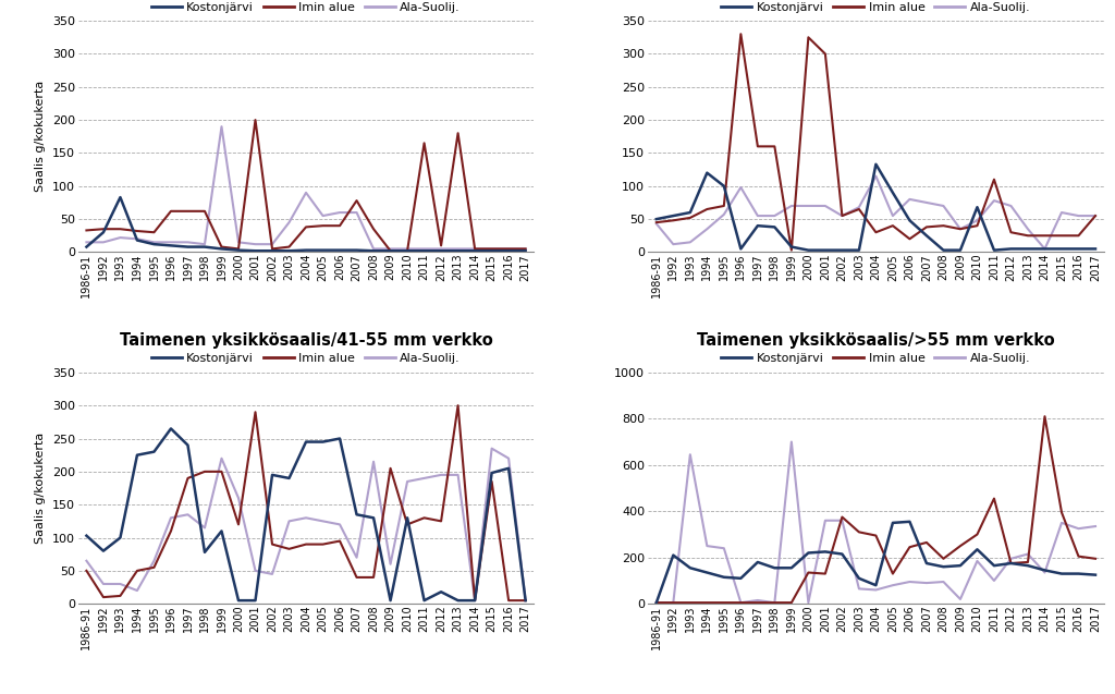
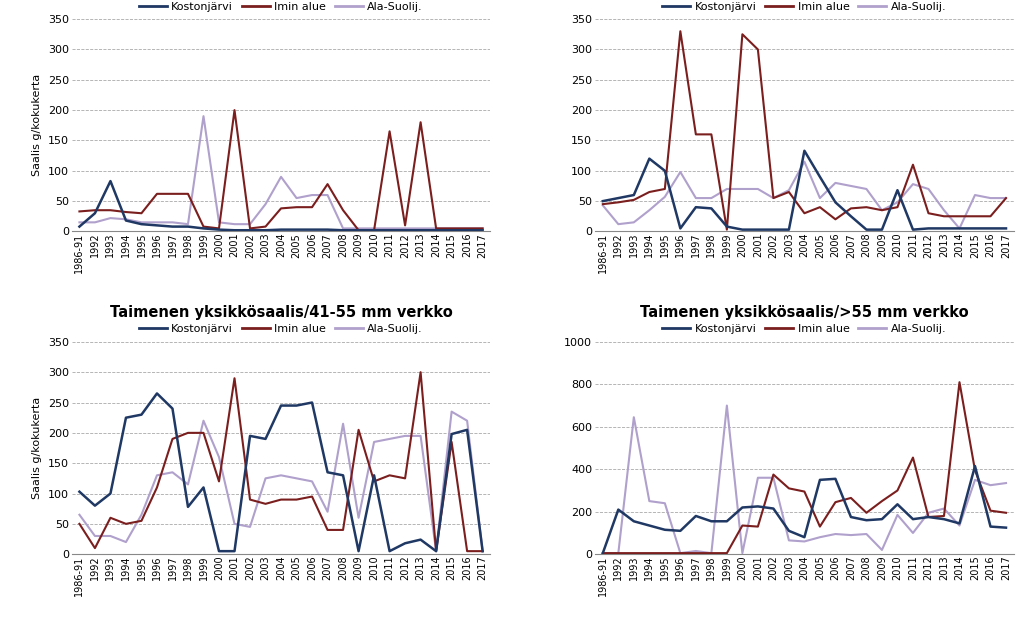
Taimenen yksikkösaalis/41-55 mm verkko/Imin alue/1993: 12 -> 60
Taimenen yksikkösaalis/41-55 mm verkko/Kostonjärvi/2013: 5 -> 24
Taimenen yksikkösaalis/>55 mm verkko/Kostonjärvi/2015: 130 -> 415
